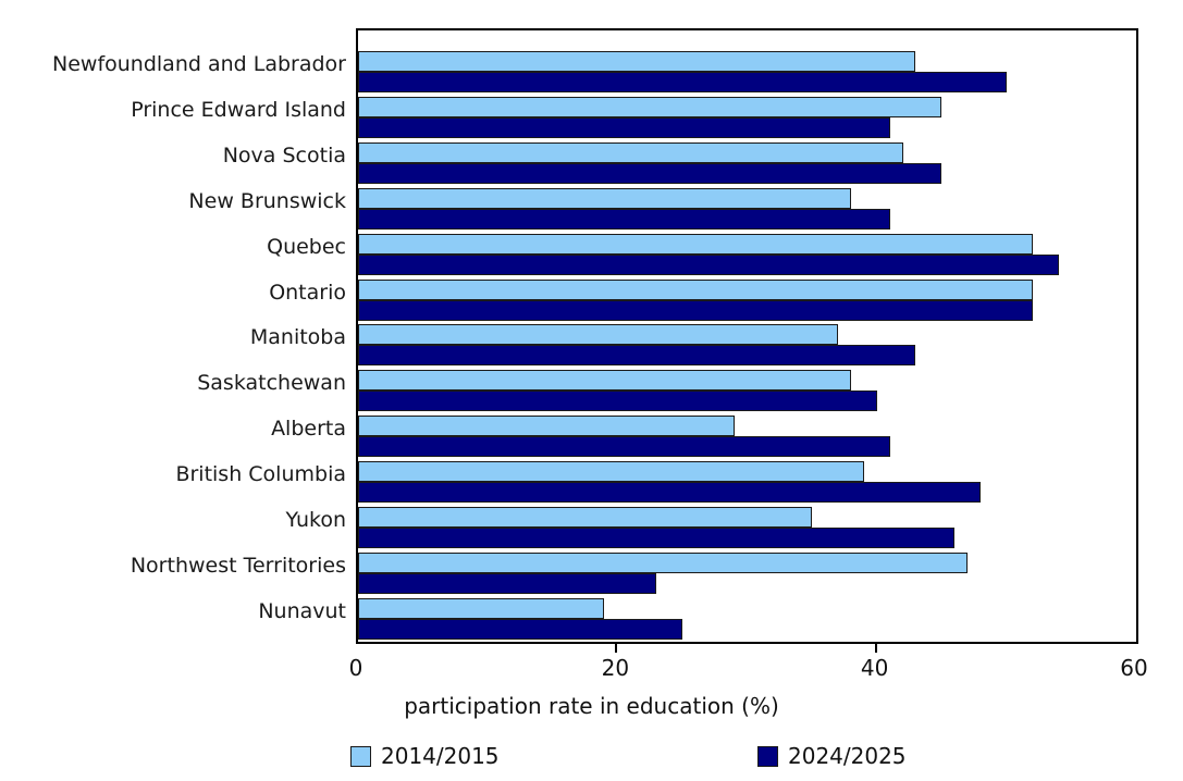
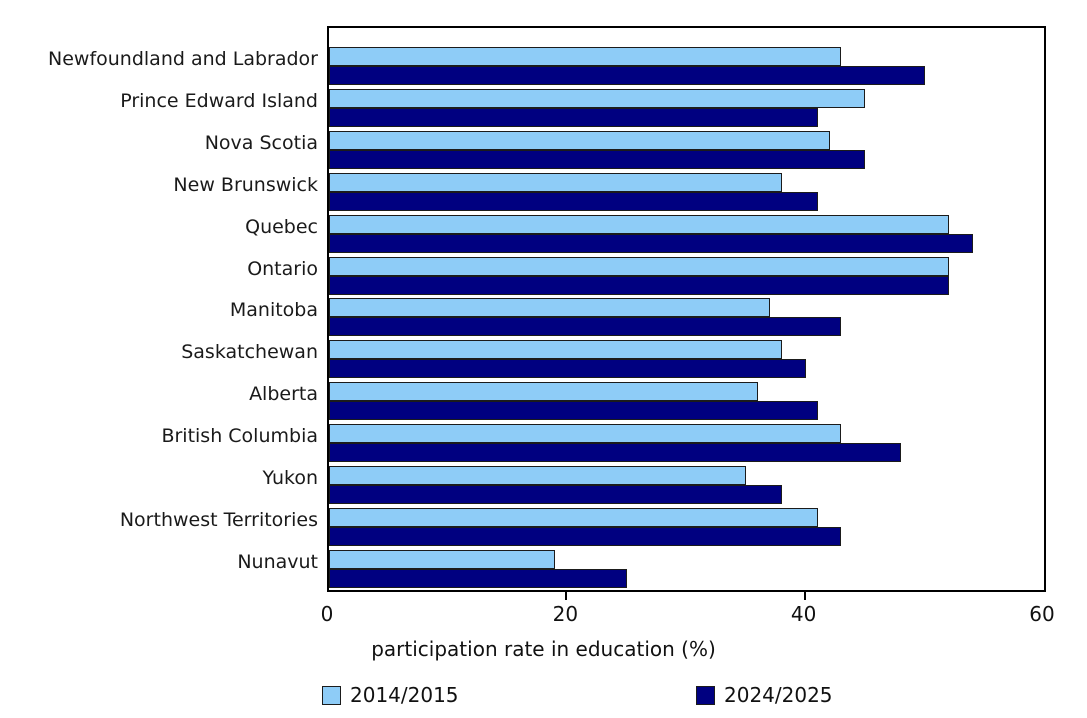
2014/2015/Alberta: 29 -> 36
2014/2015/British Columbia: 39 -> 43
2024/2025/Yukon: 46 -> 38
2014/2015/Northwest Territories: 47 -> 41
2024/2025/Northwest Territories: 23 -> 43
